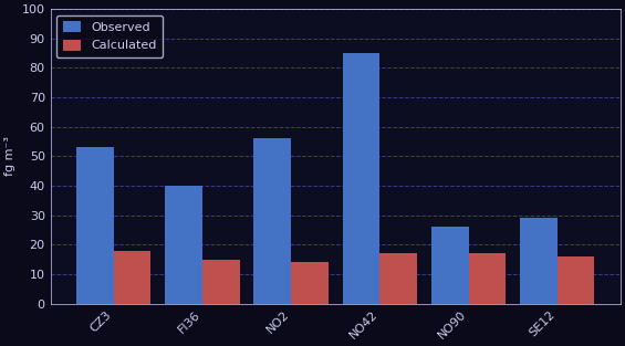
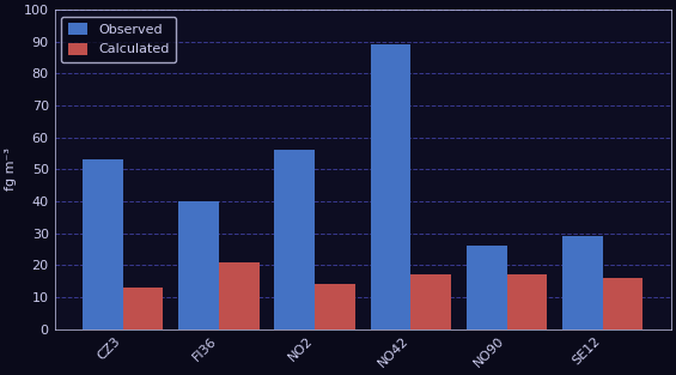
Calculated/CZ3: 18 -> 13
Calculated/FI36: 15 -> 21
Observed/NO42: 85 -> 89
